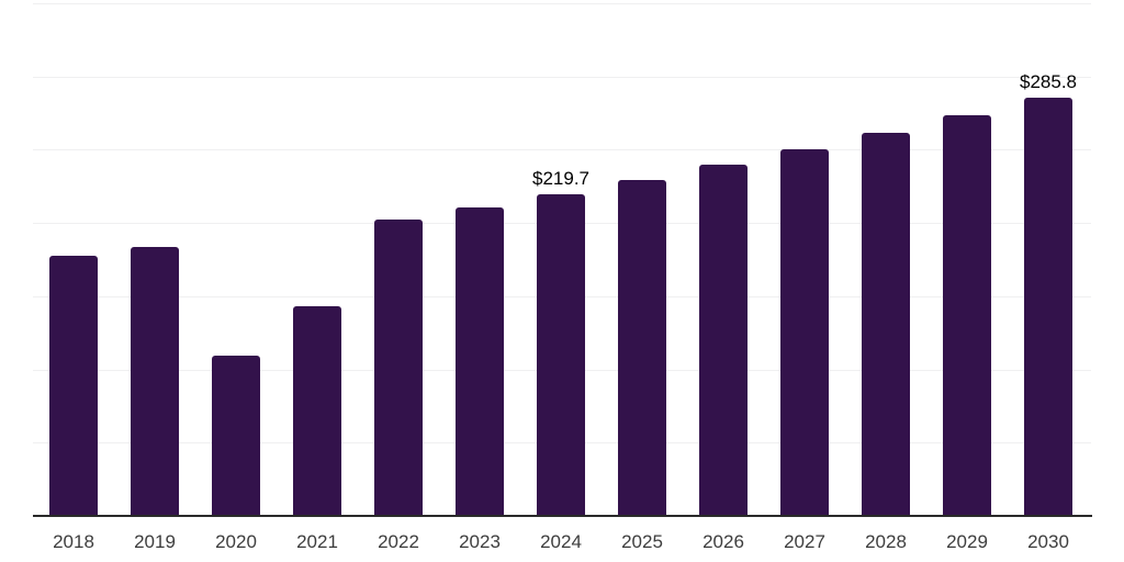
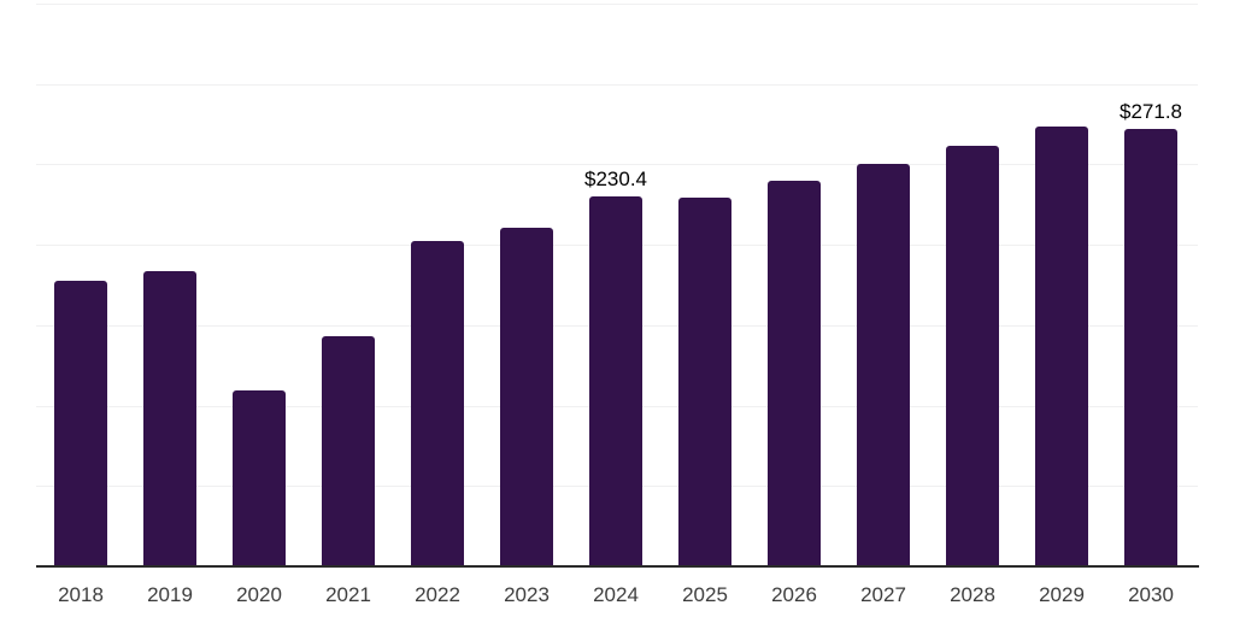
2024: $219.7 -> $230.4
2030: $285.8 -> $271.8
